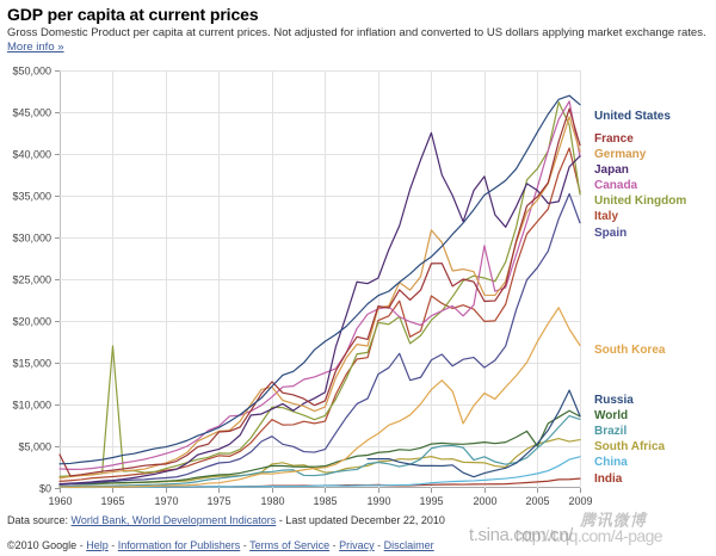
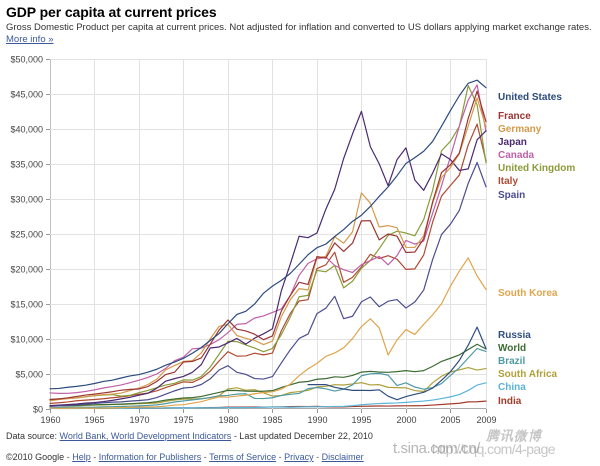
France/1960: $4000 -> $1000
United Kingdom/1965: $17000 -> $2000
Italy/1995: $23000 -> $20000
Canada/2000: $29000 -> $24000
World/2005: $5000 -> $7000
